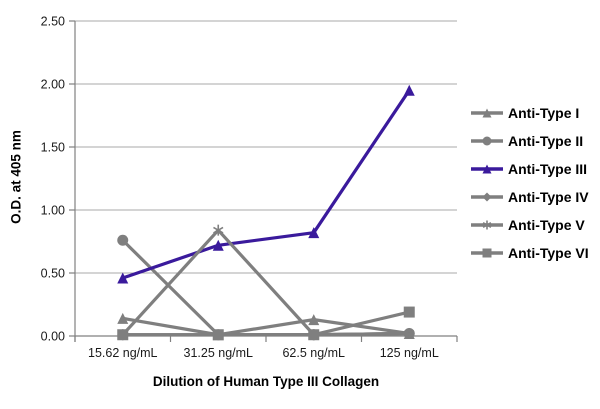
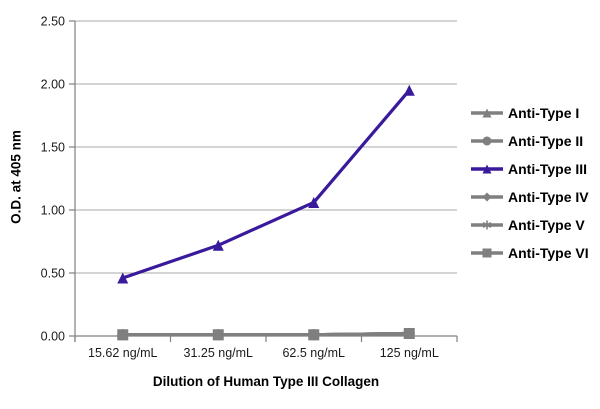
Anti-Type I/15.62 ng/mL: 0.14 -> 0.01
Anti-Type II/15.62 ng/mL: 0.76 -> 0.01
Anti-Type V/31.25 ng/mL: 0.84 -> 0.01
Anti-Type I/62.5 ng/mL: 0.13 -> 0.01
Anti-Type III/62.5 ng/mL: 0.82 -> 1.06
Anti-Type VI/125 ng/mL: 0.19 -> 0.02
